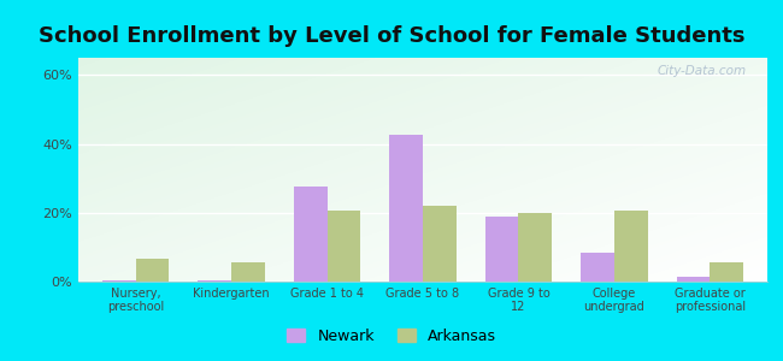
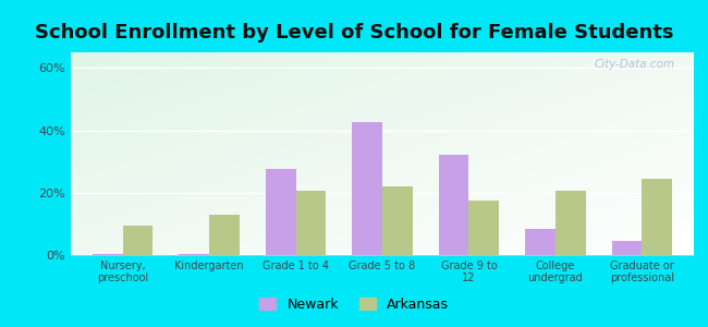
Arkansas/Nursery, preschool: 6.5% -> 9.5%
Arkansas/Kindergarten: 5.5% -> 13.0%
Newark/Grade 9 to 12: 19.0% -> 32.0%
Arkansas/Grade 9 to 12: 20.0% -> 17.5%
Newark/Graduate or professional: 1.5% -> 4.5%
Arkansas/Graduate or professional: 5.5% -> 24.5%
